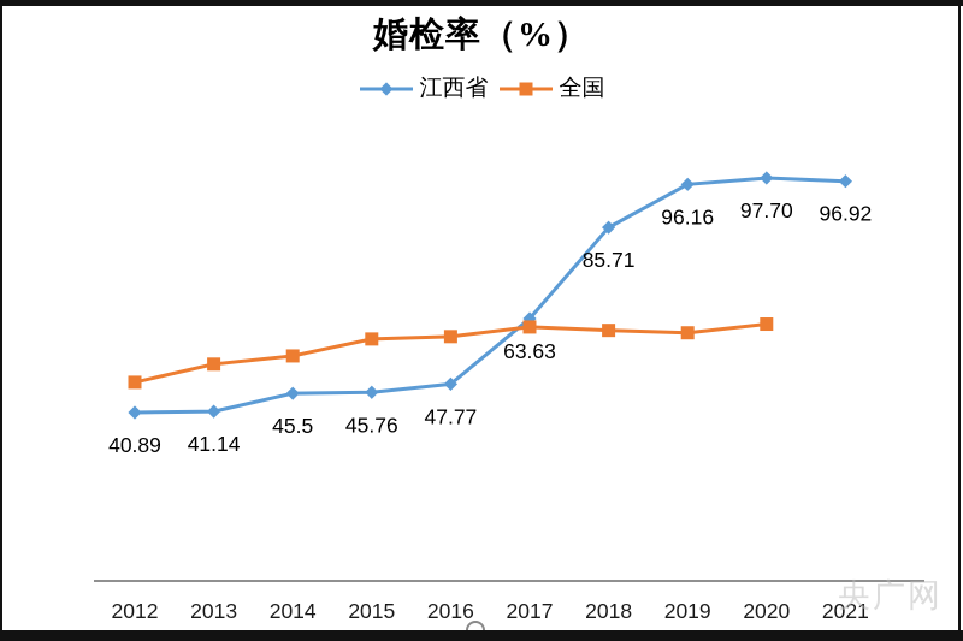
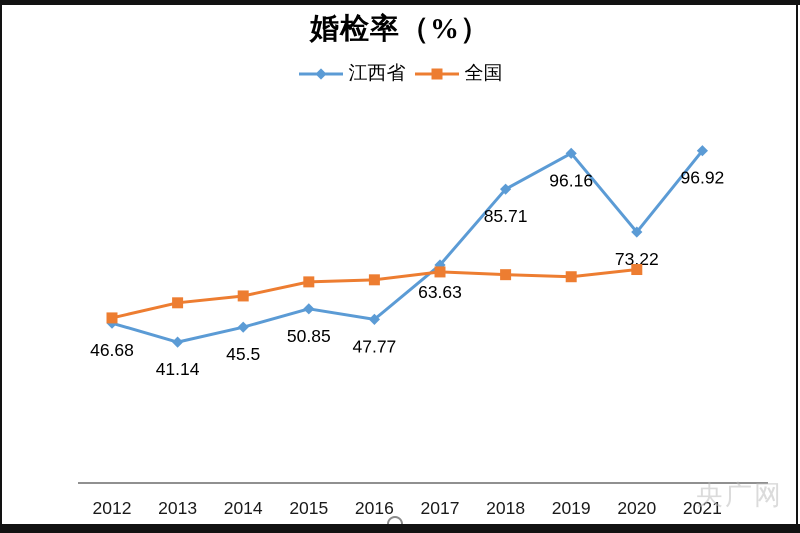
江西省/2012: 40.89 -> 46.68
江西省/2015: 45.76 -> 50.85
江西省/2020: 97.70 -> 73.22
